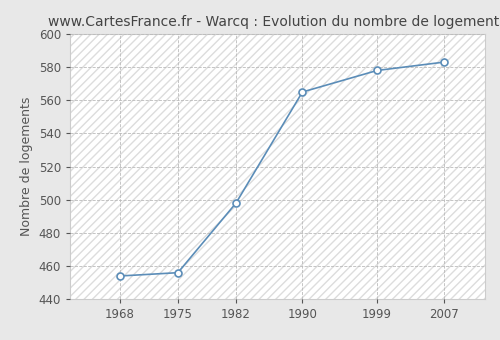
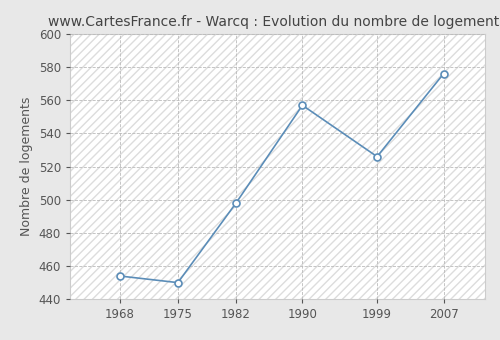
1975: 456 -> 450
1990: 565 -> 557
1999: 578 -> 526
2007: 583 -> 576
